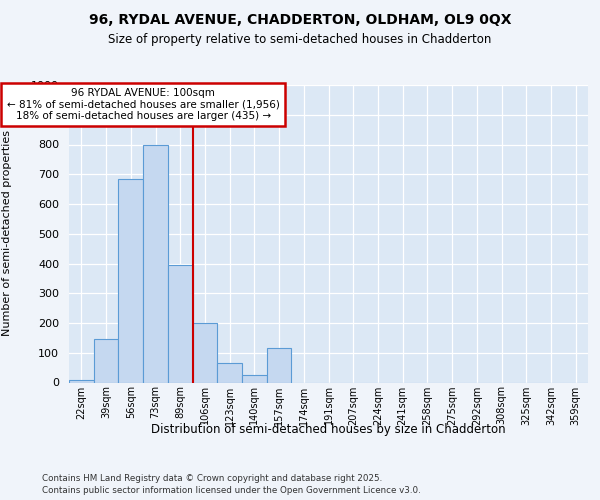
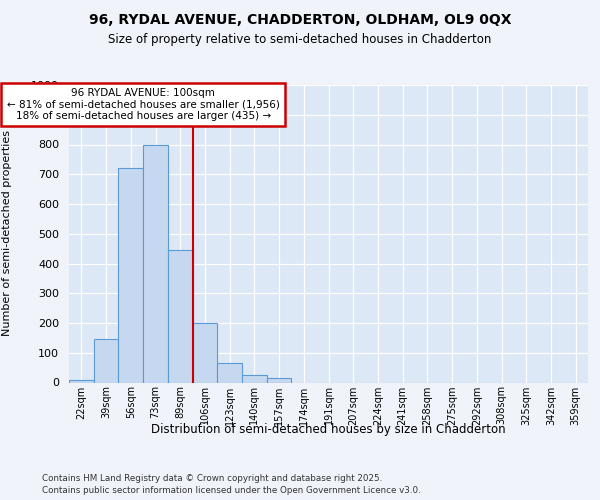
56sqm: 685 -> 720
89sqm: 395 -> 445
157sqm: 115 -> 15
